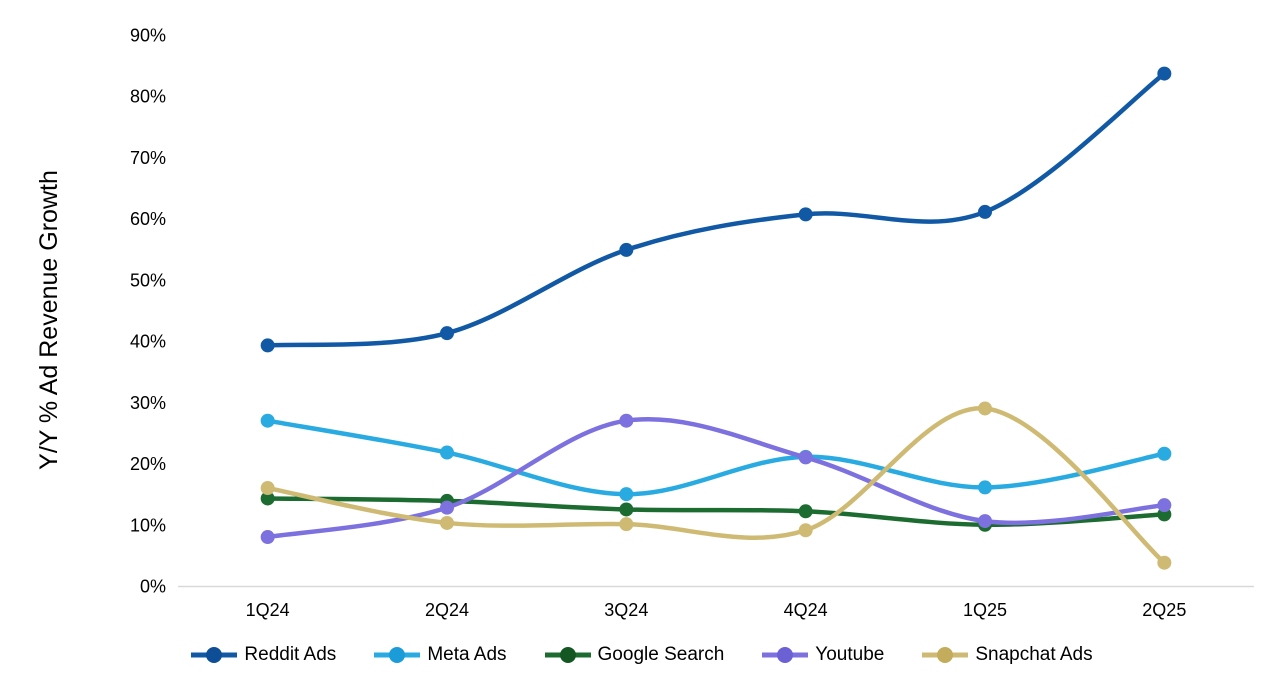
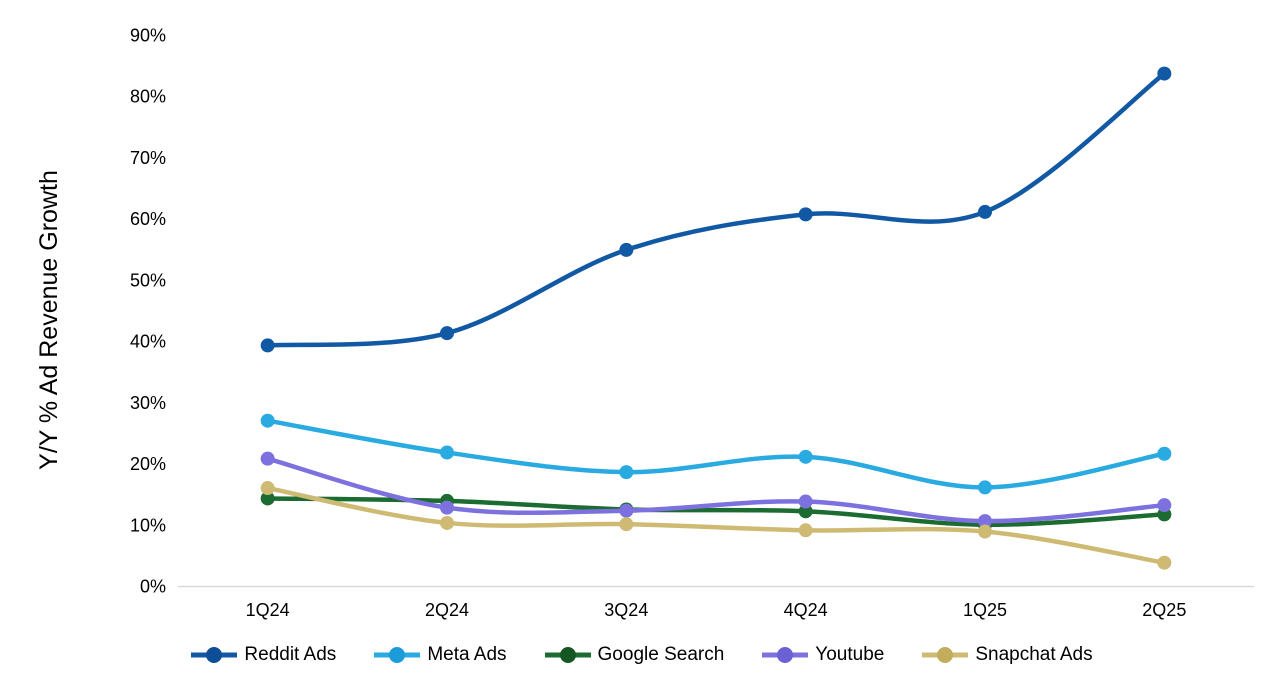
Youtube/1Q24: 8% -> 21%
Meta Ads/3Q24: 15% -> 19%
Youtube/3Q24: 27% -> 12%
Youtube/4Q24: 21% -> 14%
Snapchat Ads/1Q25: 29% -> 9%
